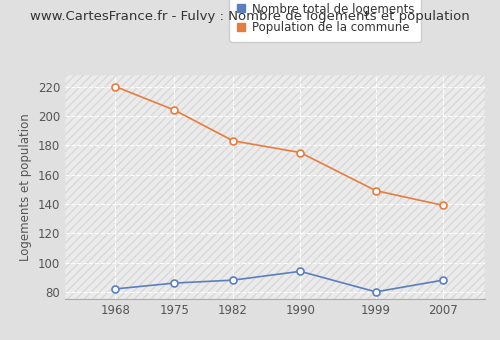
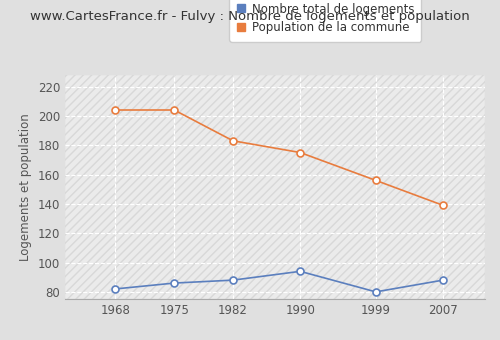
Population de la commune/1968: 220 -> 204
Population de la commune/1999: 149 -> 156
